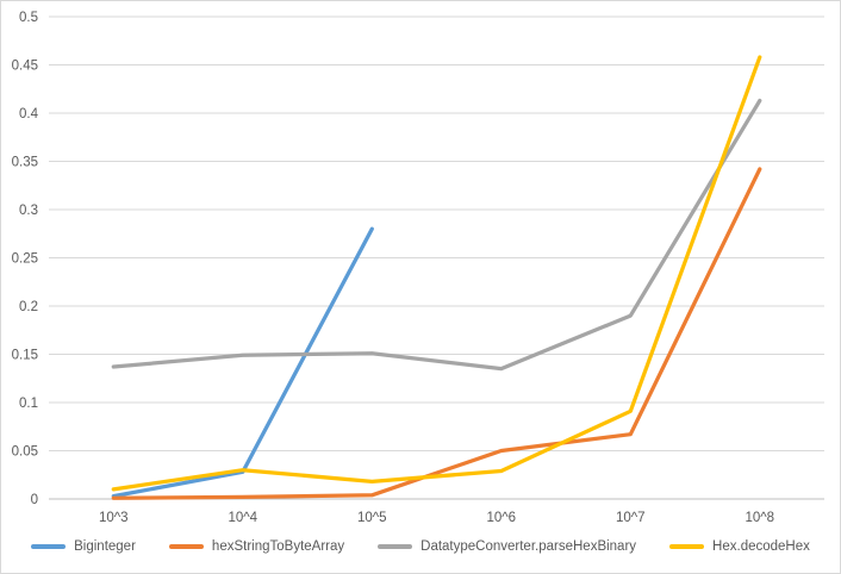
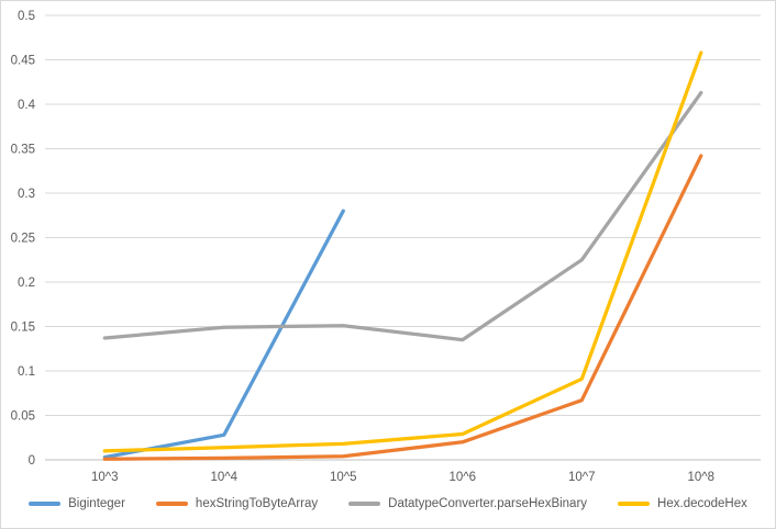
Hex.decodeHex/10^4: 0.03 -> 0.01
hexStringToByteArray/10^6: 0.05 -> 0.02
DatatypeConverter.parseHexBinary/10^7: 0.19 -> 0.23
